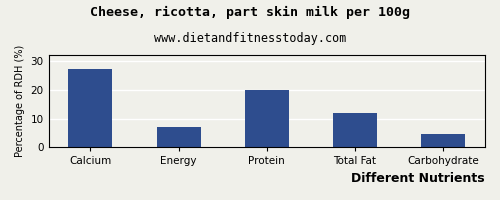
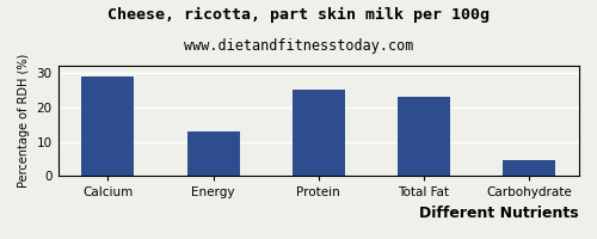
Calcium: 27.0 -> 29.0
Energy: 7.0 -> 13.0
Protein: 20.0 -> 25.0
Total Fat: 12.0 -> 23.0
